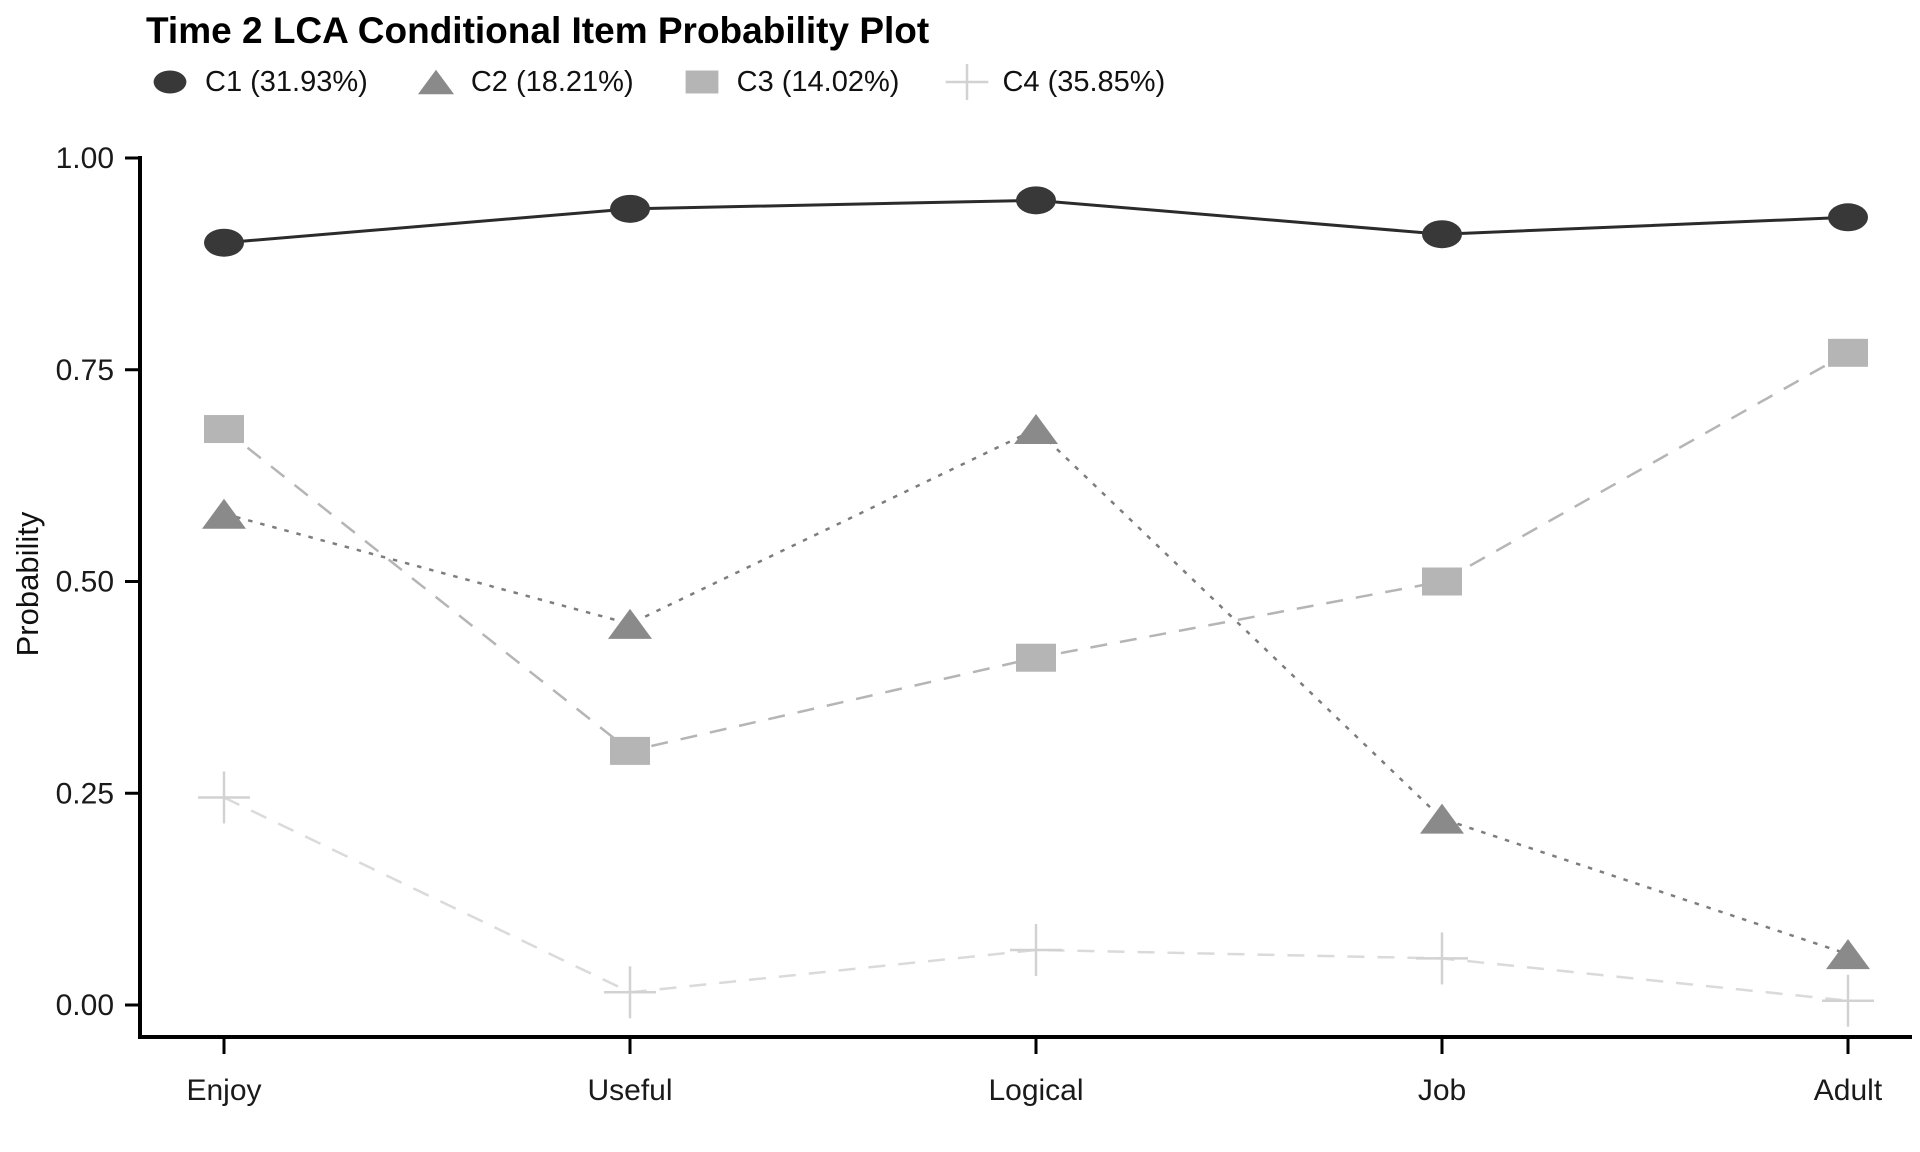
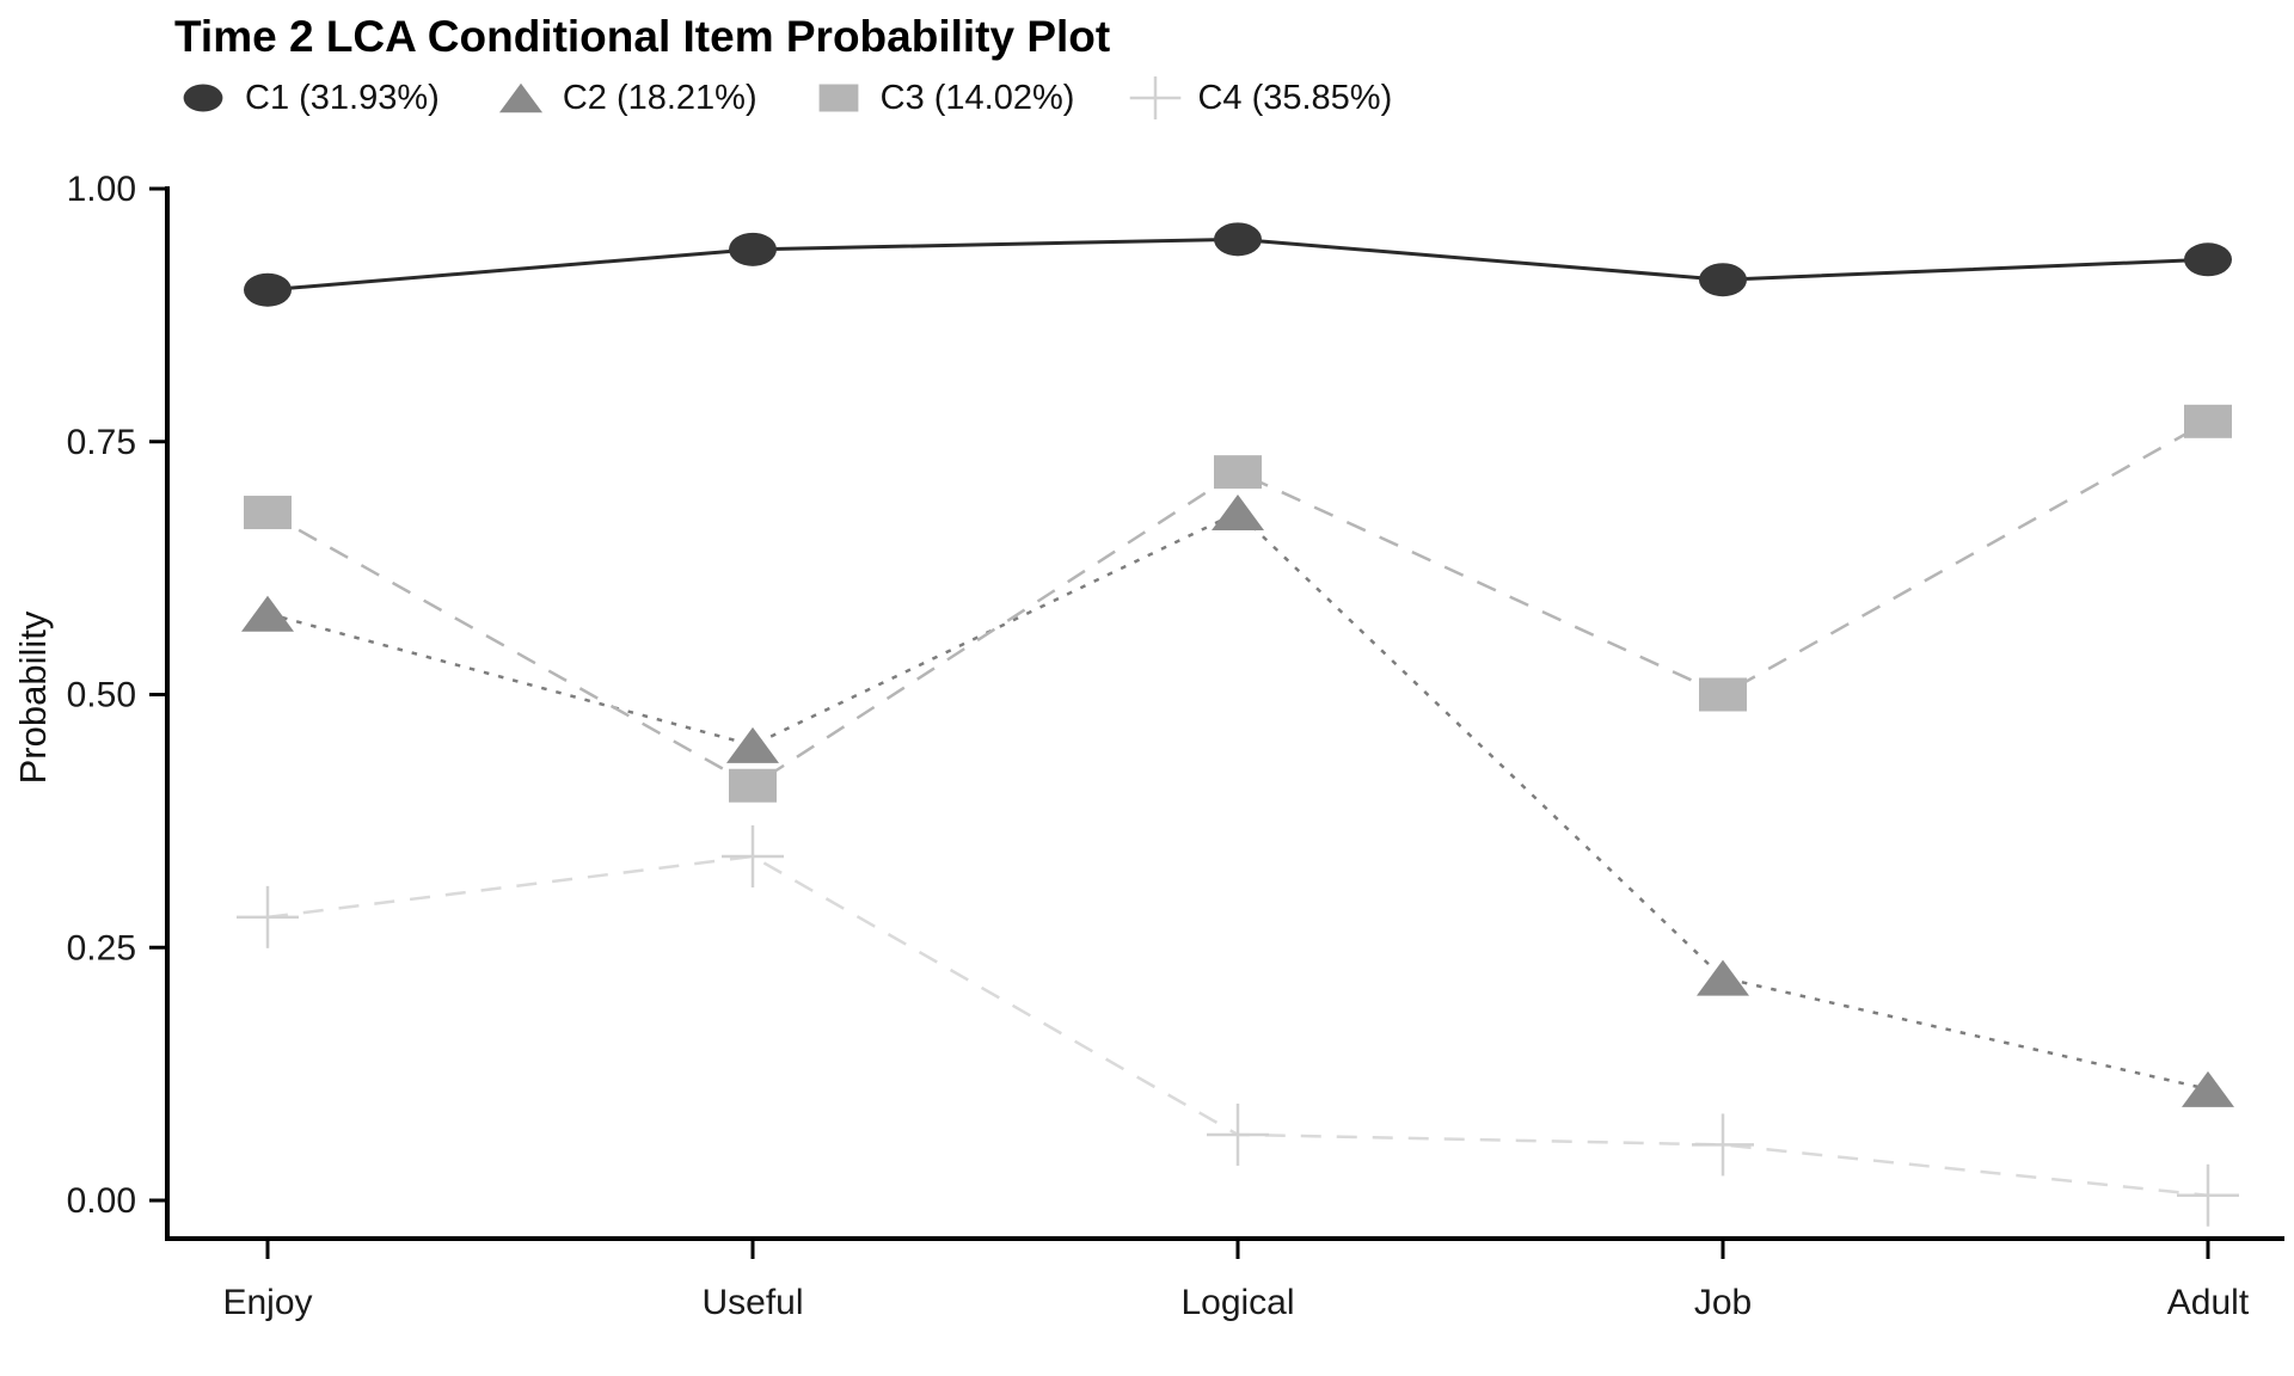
C4 (35.85%)/Enjoy: 0.24 -> 0.28
C3 (14.02%)/Useful: 0.30 -> 0.41
C4 (35.85%)/Useful: 0.01 -> 0.34
C3 (14.02%)/Logical: 0.41 -> 0.72
C2 (18.21%)/Adult: 0.06 -> 0.11
